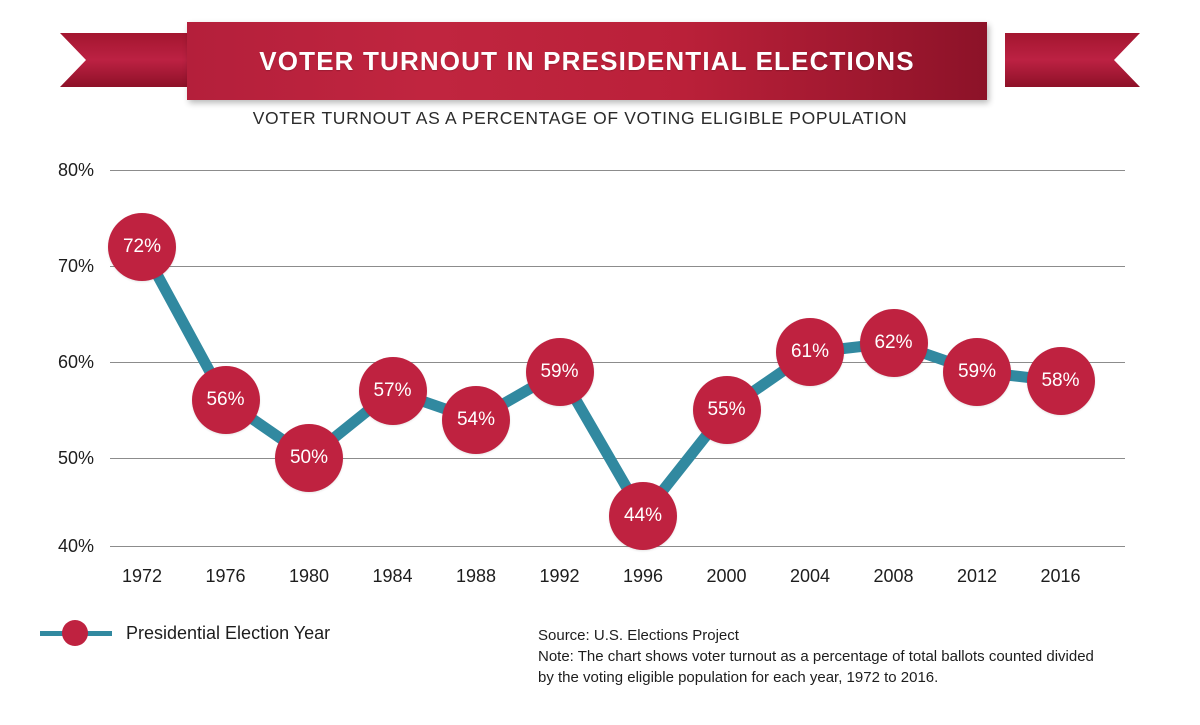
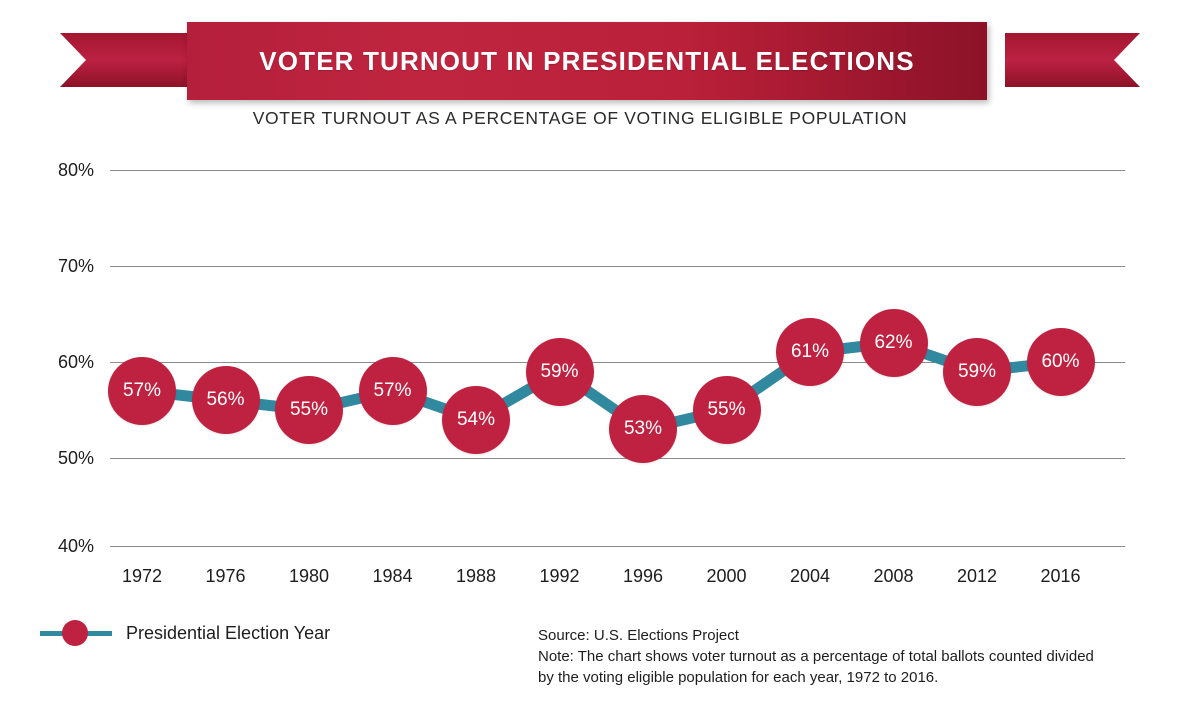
1972: 72% -> 57%
1980: 50% -> 55%
1996: 44% -> 53%
2016: 58% -> 60%
